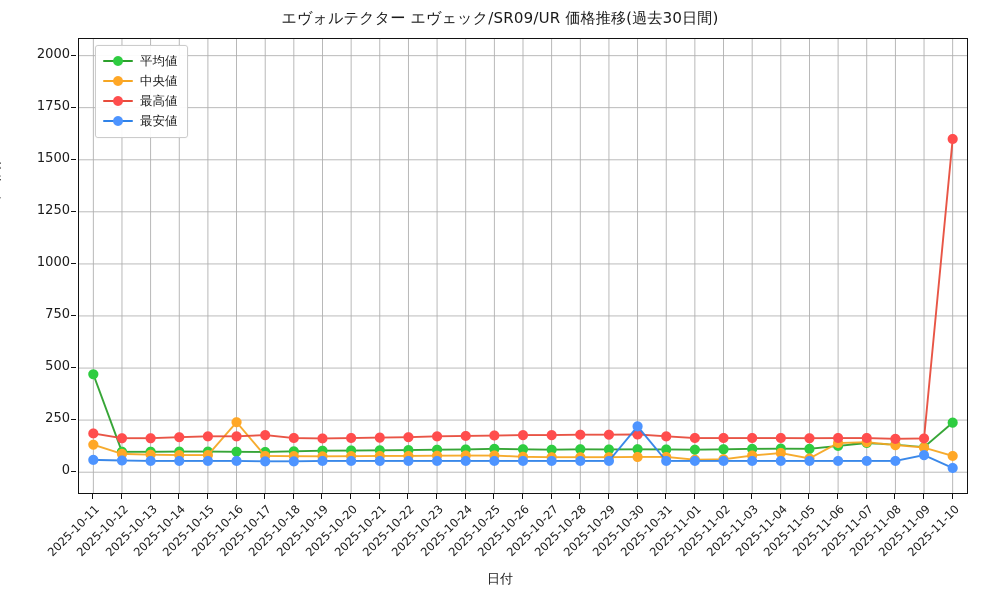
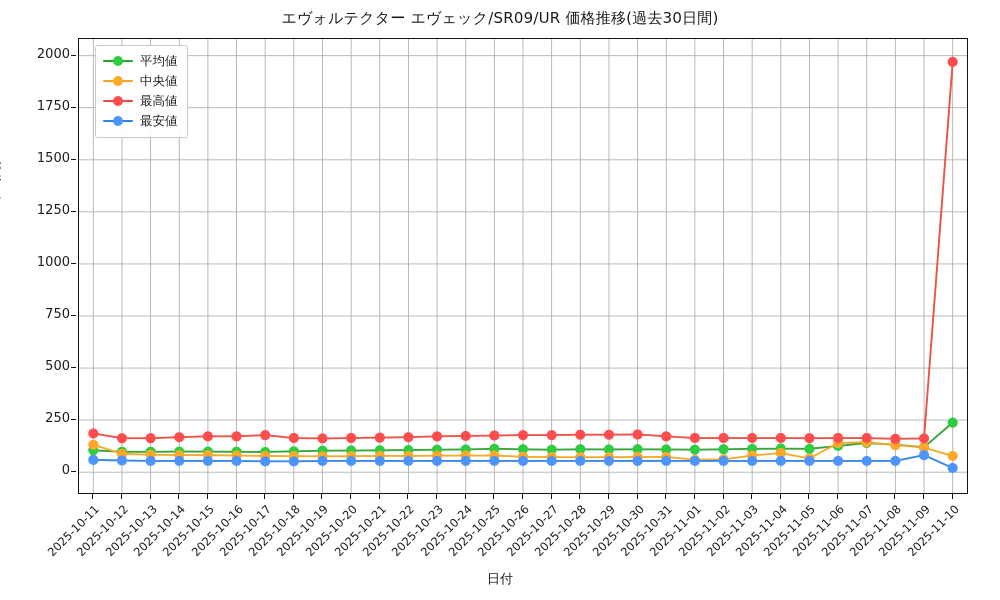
平均値/2025-10-11: 470 -> 100
中央値/2025-10-16: 240 -> 80
最安値/2025-10-30: 220 -> 50
最高値/2025-11-10: 1600 -> 1970
